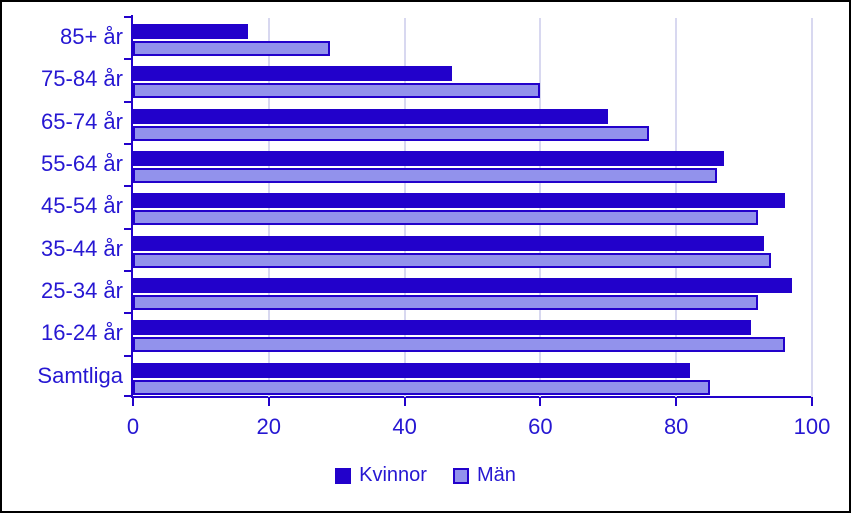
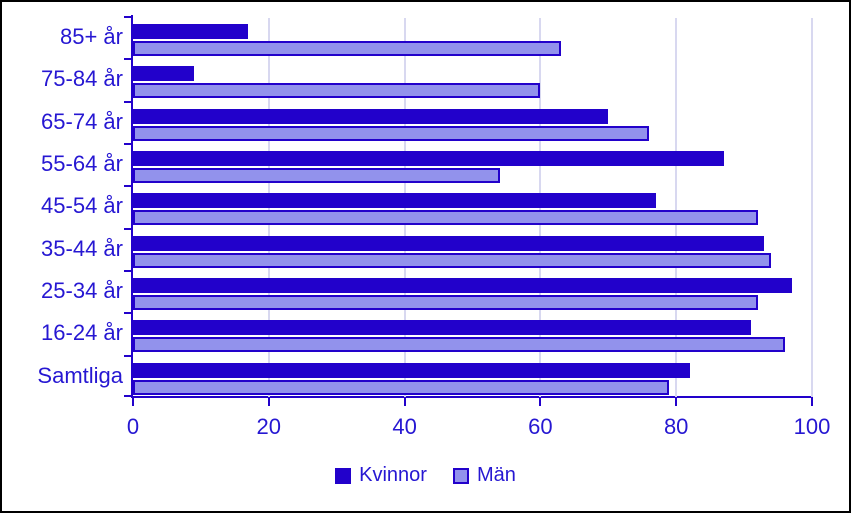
Män/85+ år: 29 -> 63
Kvinnor/75-84 år: 47 -> 9
Män/55-64 år: 86 -> 54
Kvinnor/45-54 år: 96 -> 77
Män/Samtliga: 85 -> 79
